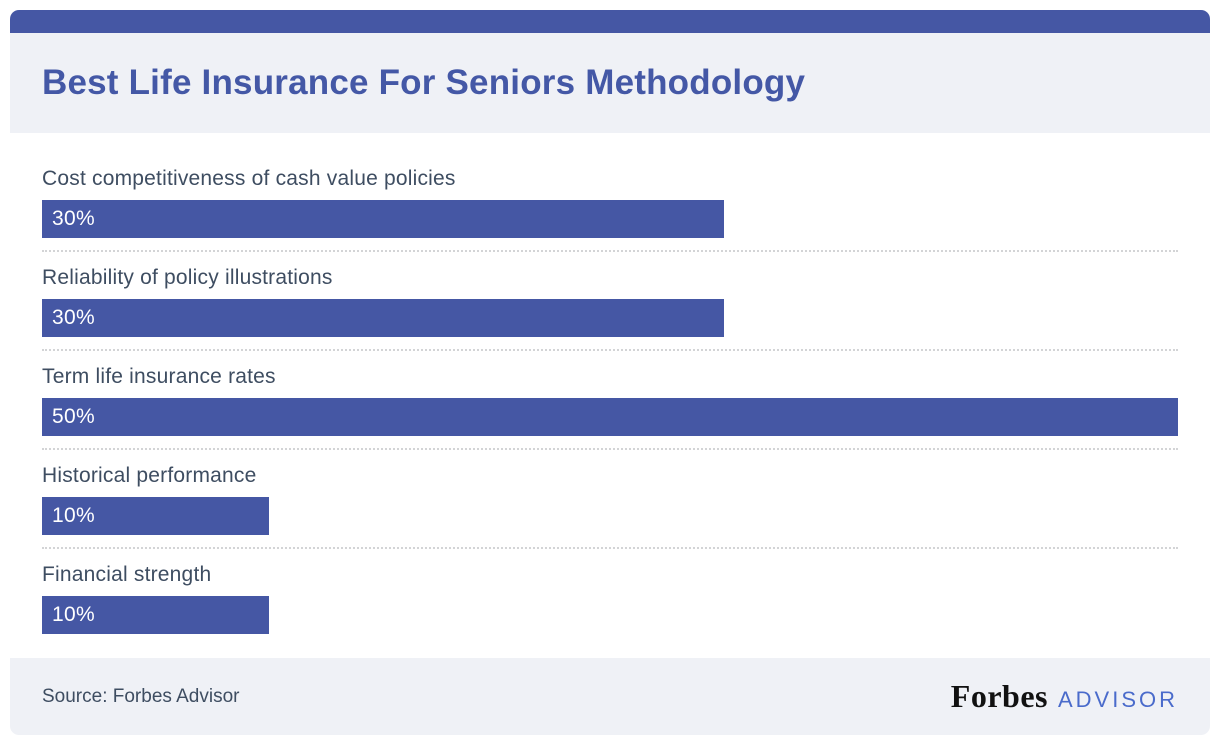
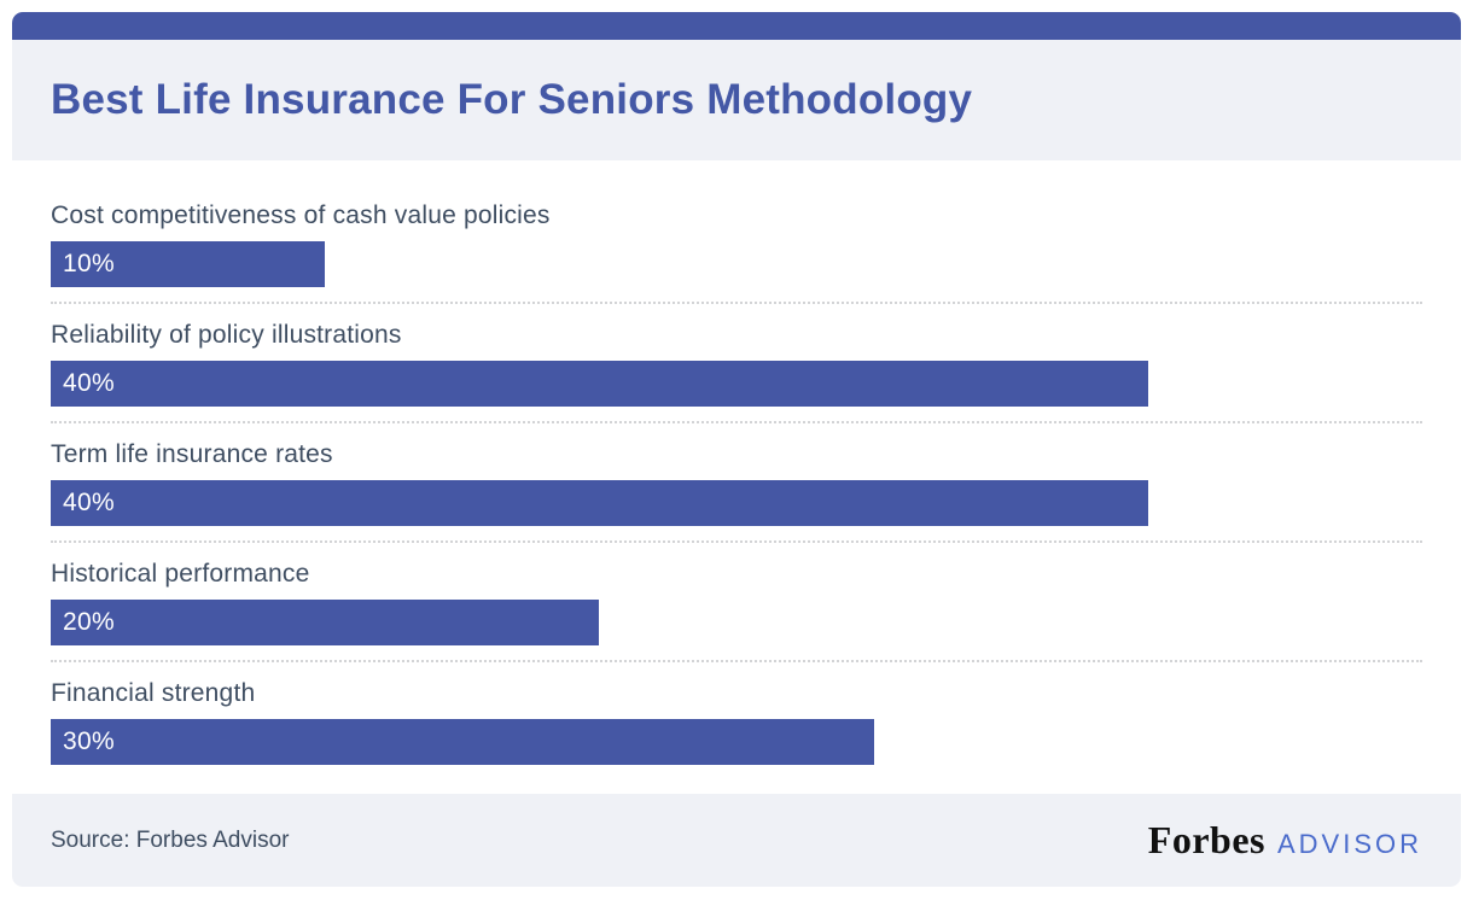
Cost competitiveness of cash value policies: 30% -> 10%
Reliability of policy illustrations: 30% -> 40%
Term life insurance rates: 50% -> 40%
Historical performance: 10% -> 20%
Financial strength: 10% -> 30%
